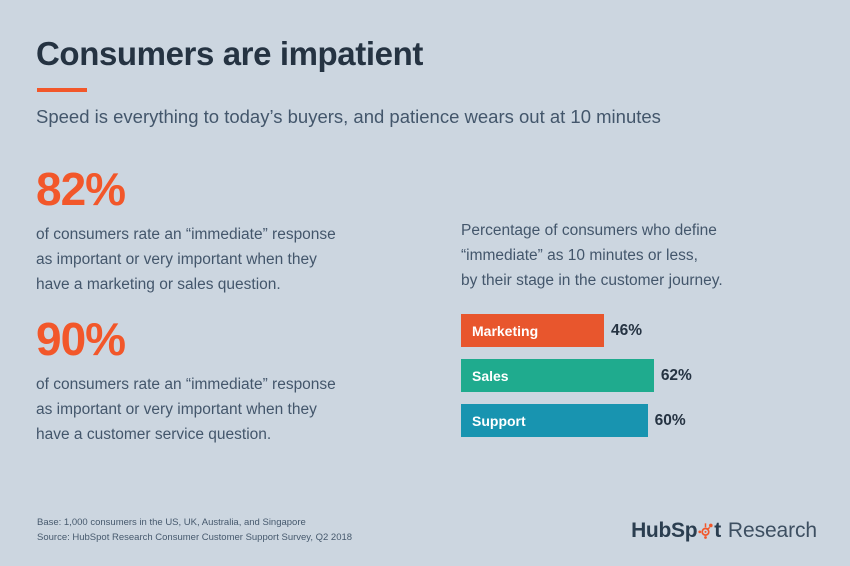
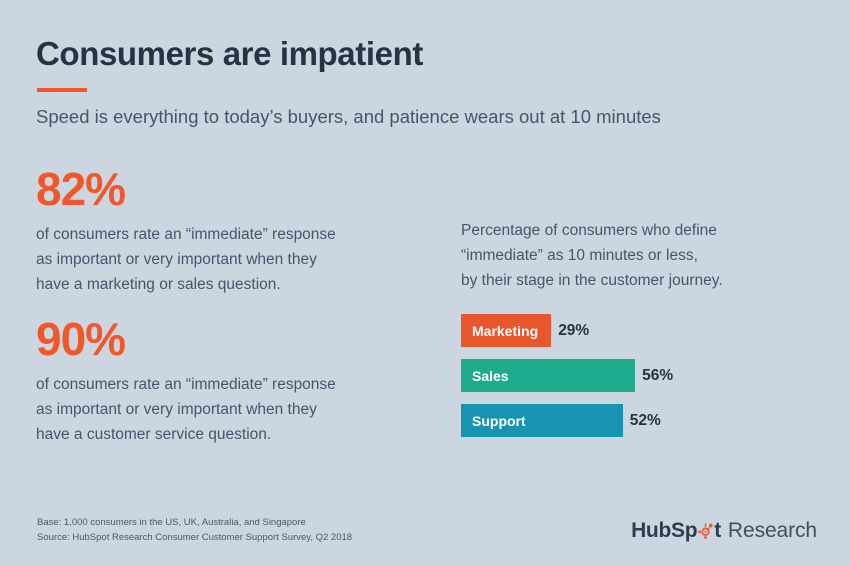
Marketing: 46% -> 29%
Sales: 62% -> 56%
Support: 60% -> 52%
